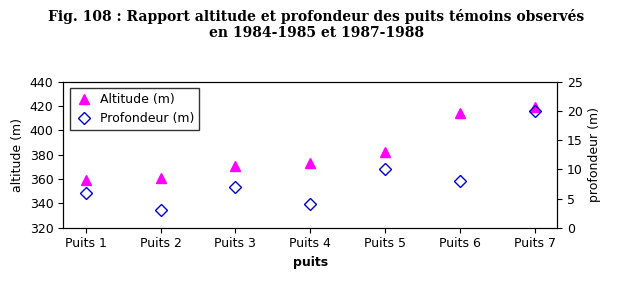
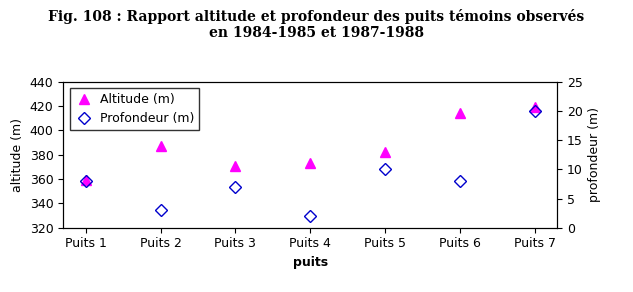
Profondeur (m)/Puits 1: 6 -> 8
Altitude (m)/Puits 2: 361 -> 387
Profondeur (m)/Puits 4: 4 -> 2
